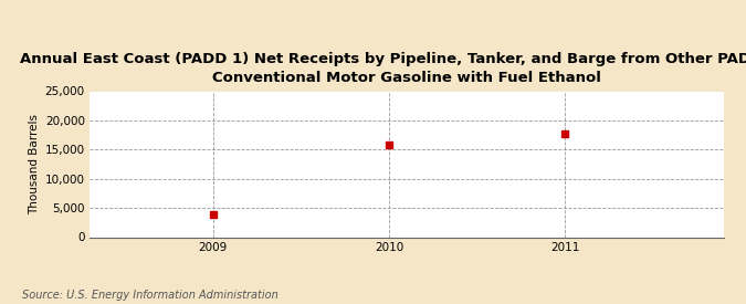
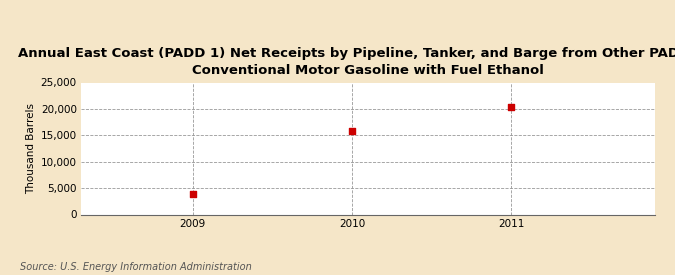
2011: 17,800 -> 20,400
